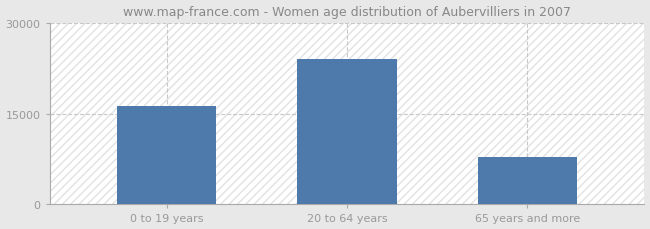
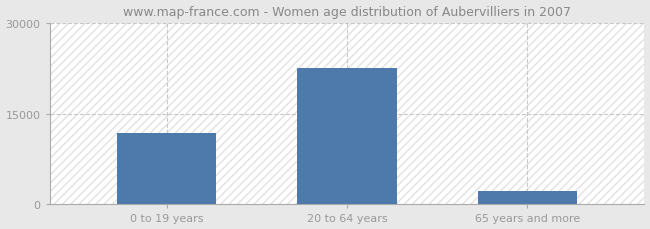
0 to 19 years: 16200 -> 11800
20 to 64 years: 24000 -> 22500
65 years and more: 7800 -> 2200
